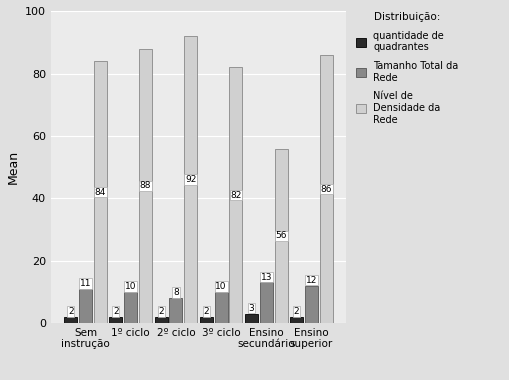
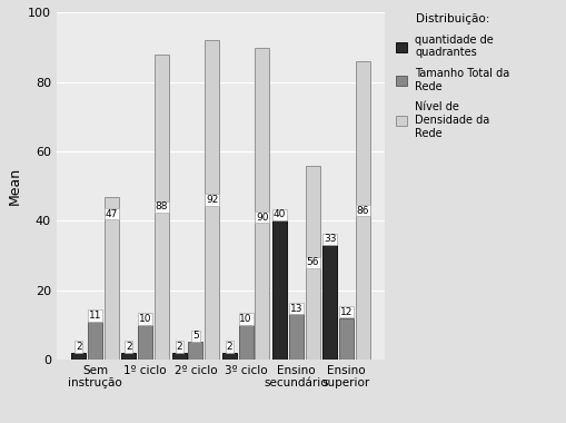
Nível de Densidade da Rede/Sem instrução: 84 -> 47
Tamanho Total da Rede/2º ciclo: 8 -> 5
Nível de Densidade da Rede/3º ciclo: 82 -> 90
quantidade de quadrantes/Ensino secundário: 3 -> 40
quantidade de quadrantes/Ensino superior: 2 -> 33
